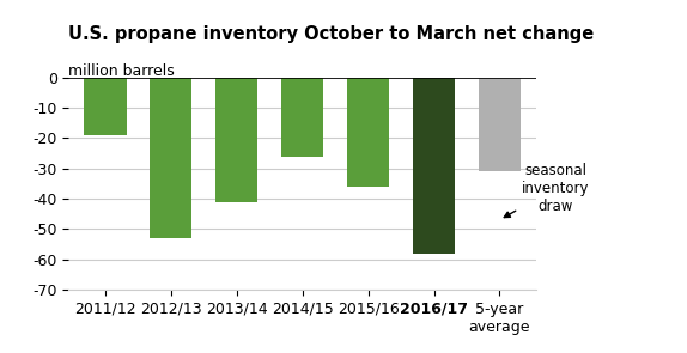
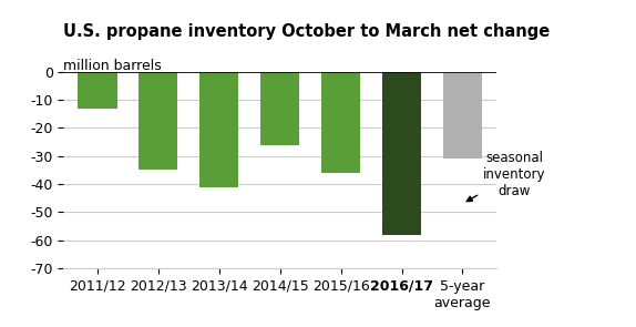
2011/12: -19 -> -13
2012/13: -53 -> -35
